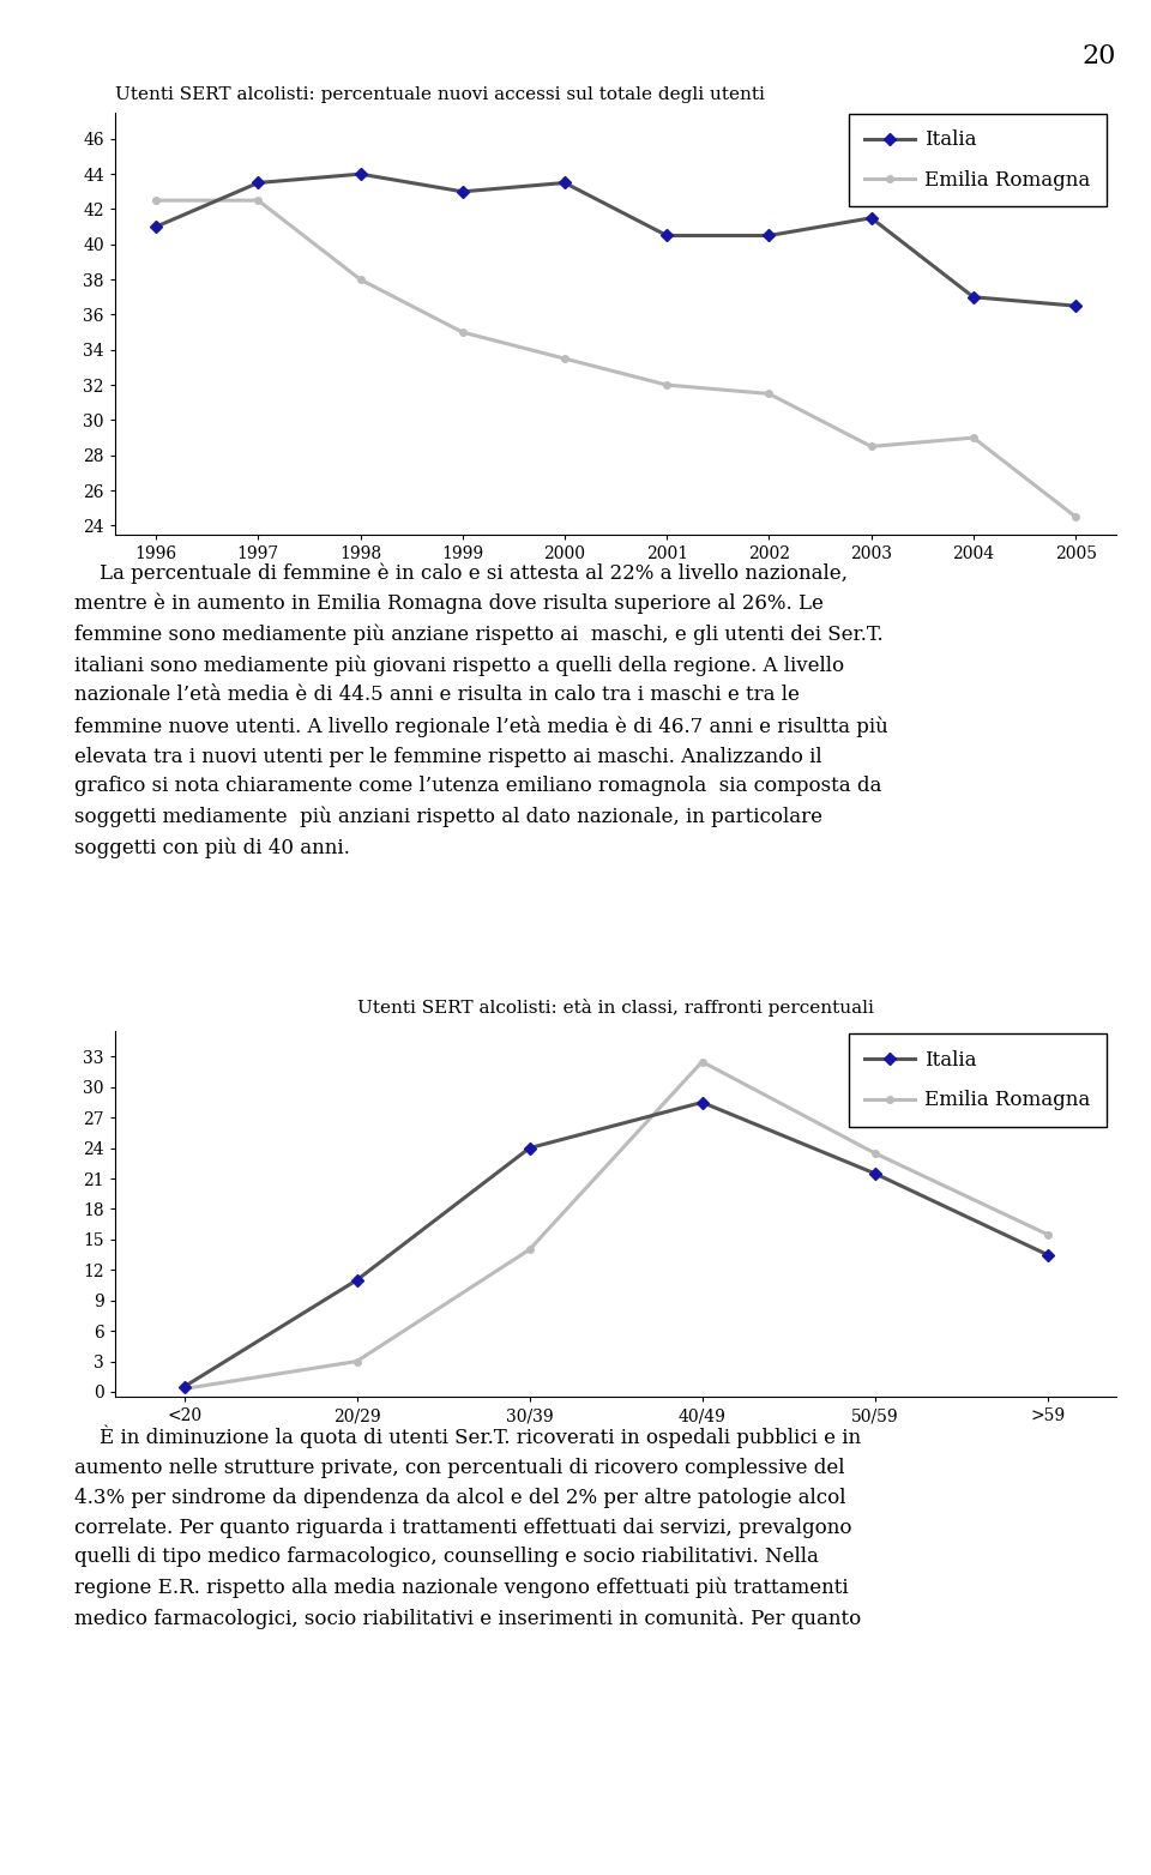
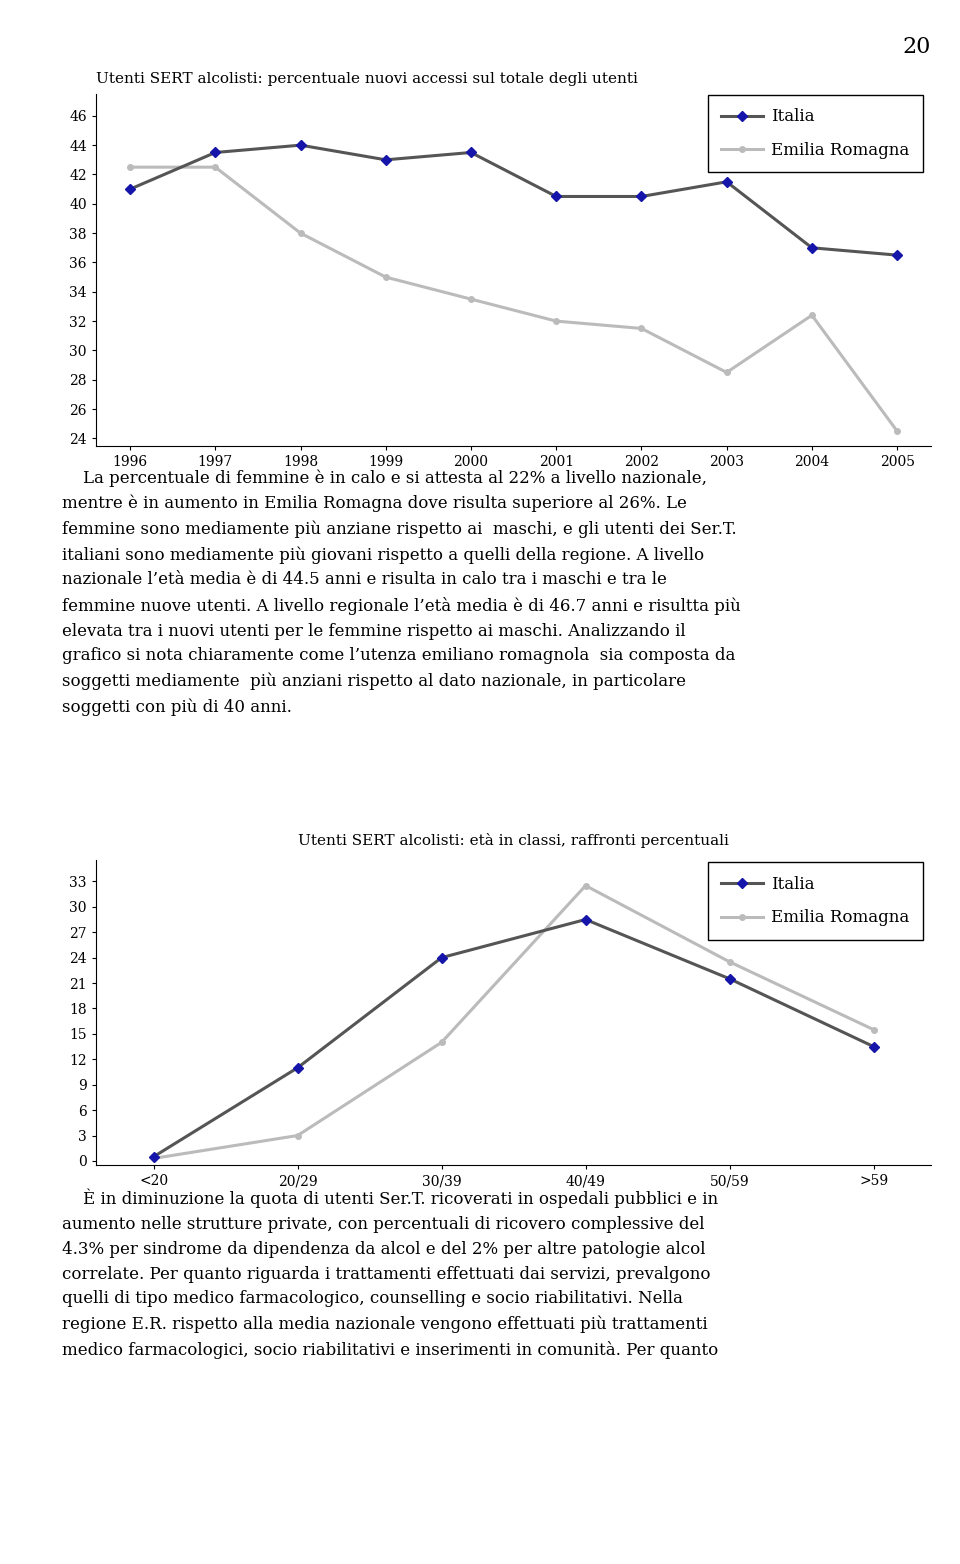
Emilia Romagna/2004: 29.0 -> 32.4
